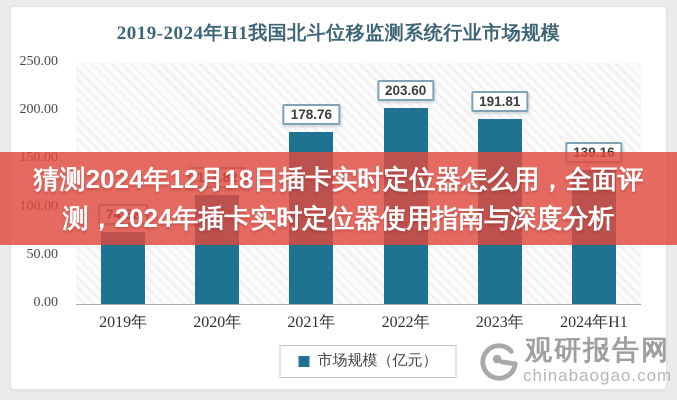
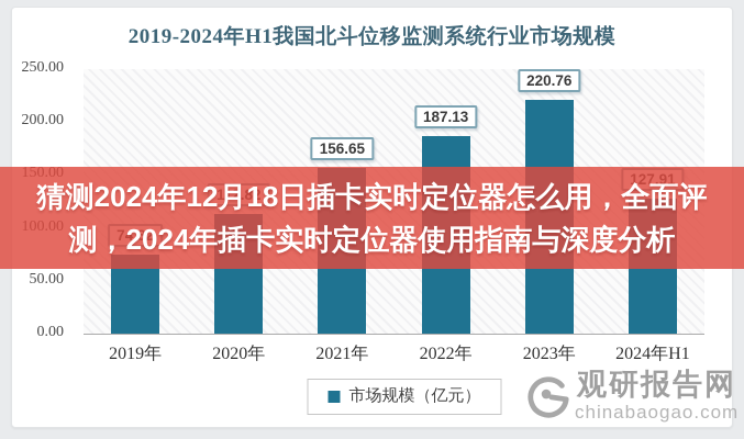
2021年: 178.76 -> 156.65
2022年: 203.60 -> 187.13
2023年: 191.81 -> 220.76
2024年H1: 139.16 -> 127.91
